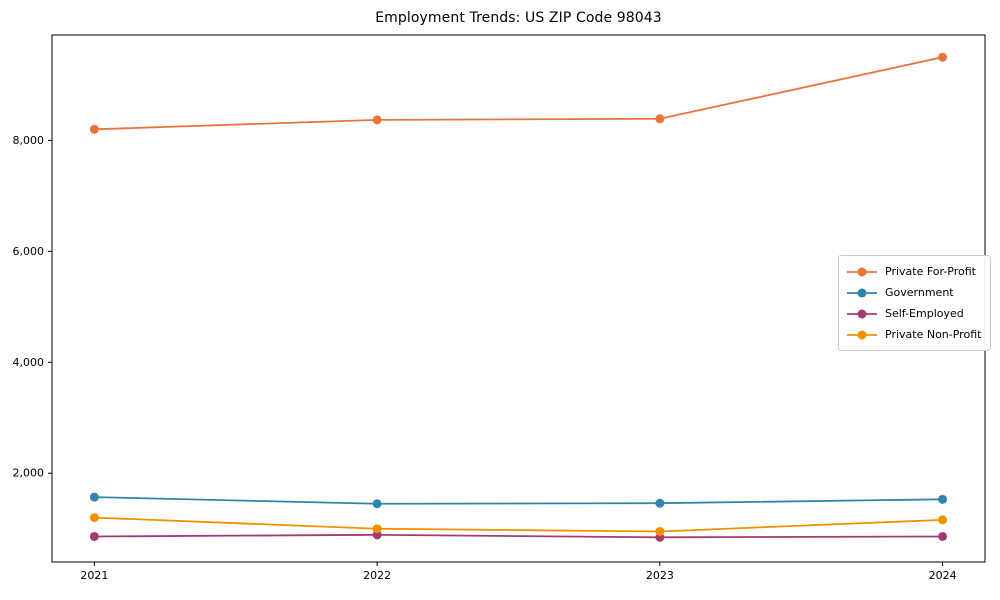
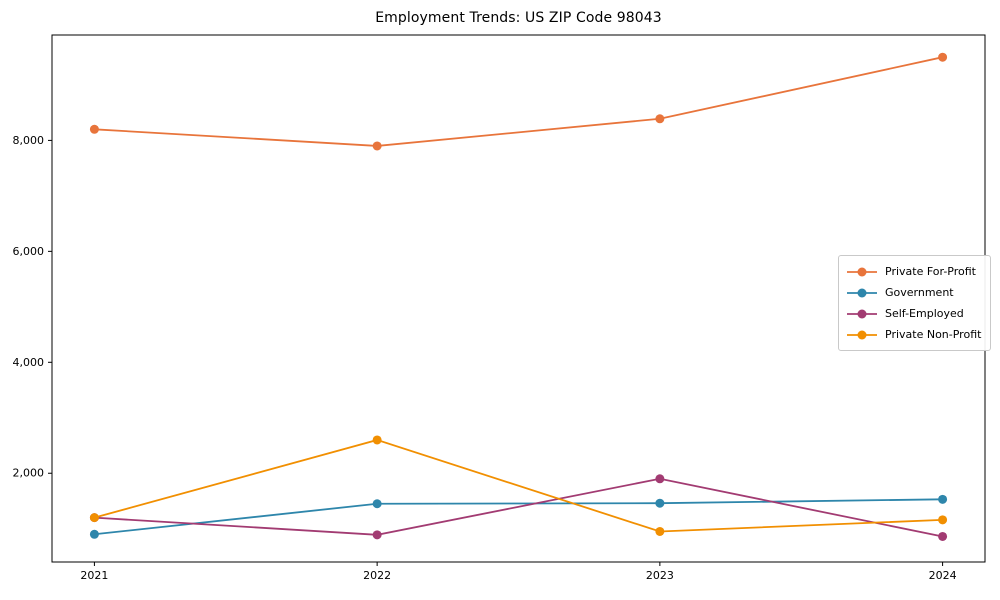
Government/2021: 1600 -> 900
Self-Employed/2021: 900 -> 1200
Private For-Profit/2022: 8400 -> 7900
Private Non-Profit/2022: 1000 -> 2600
Self-Employed/2023: 800 -> 1900
